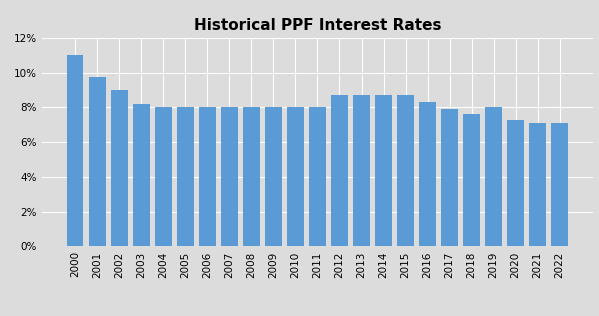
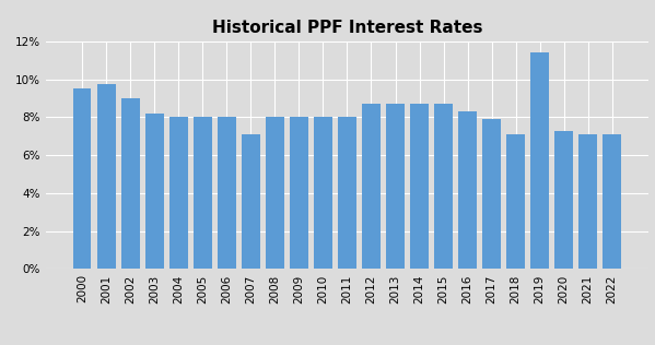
2000: 11.0% -> 9.5%
2007: 8.0% -> 7.1%
2018: 7.6% -> 7.1%
2019: 8.0% -> 11.4%
